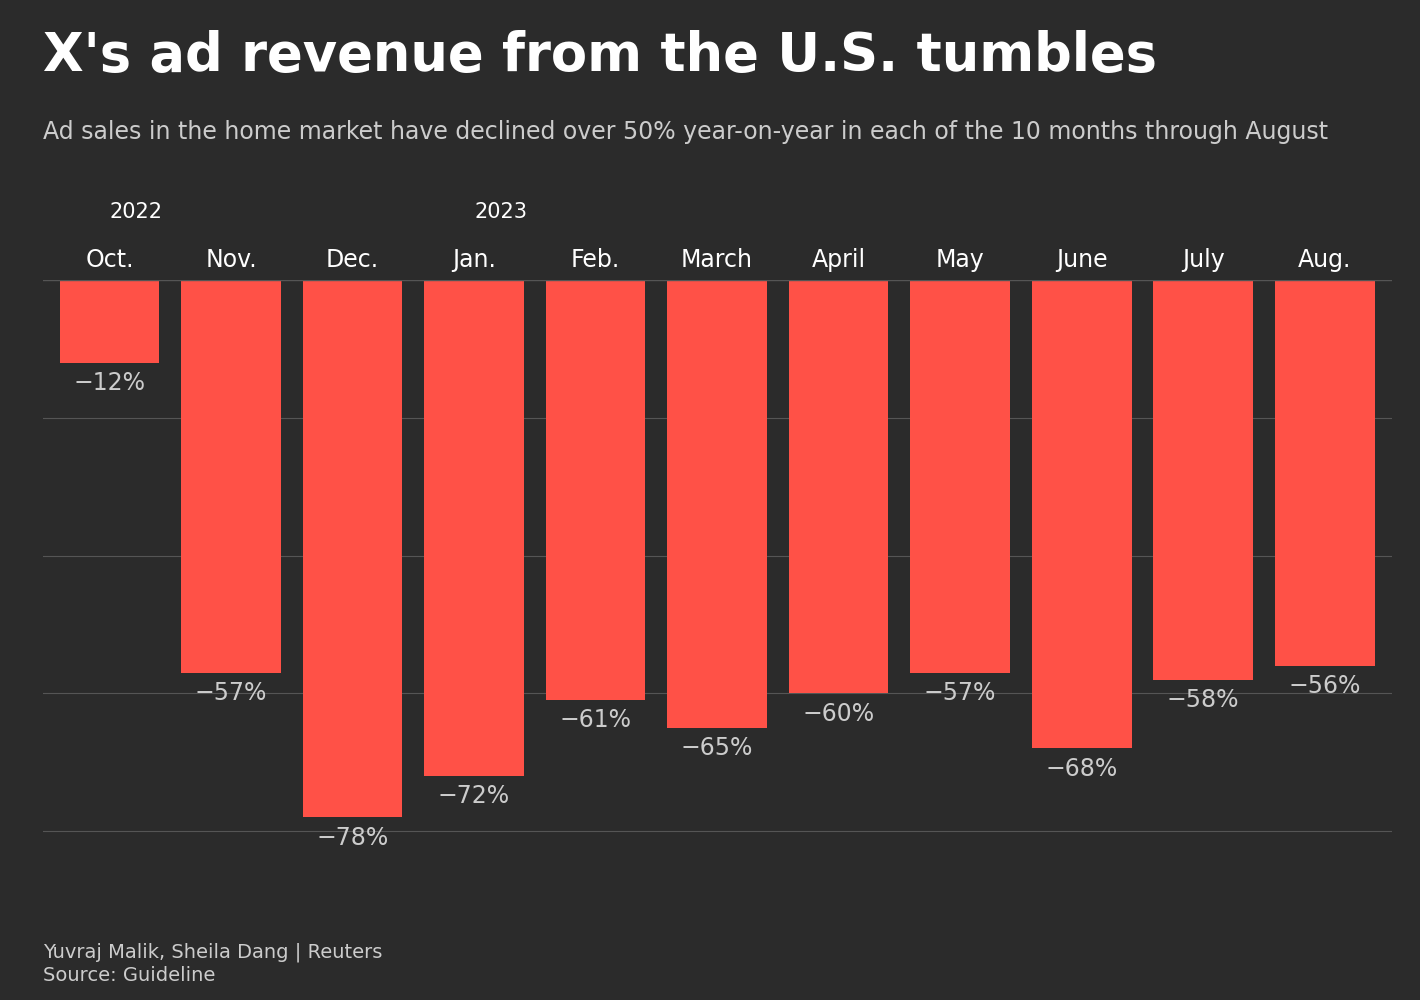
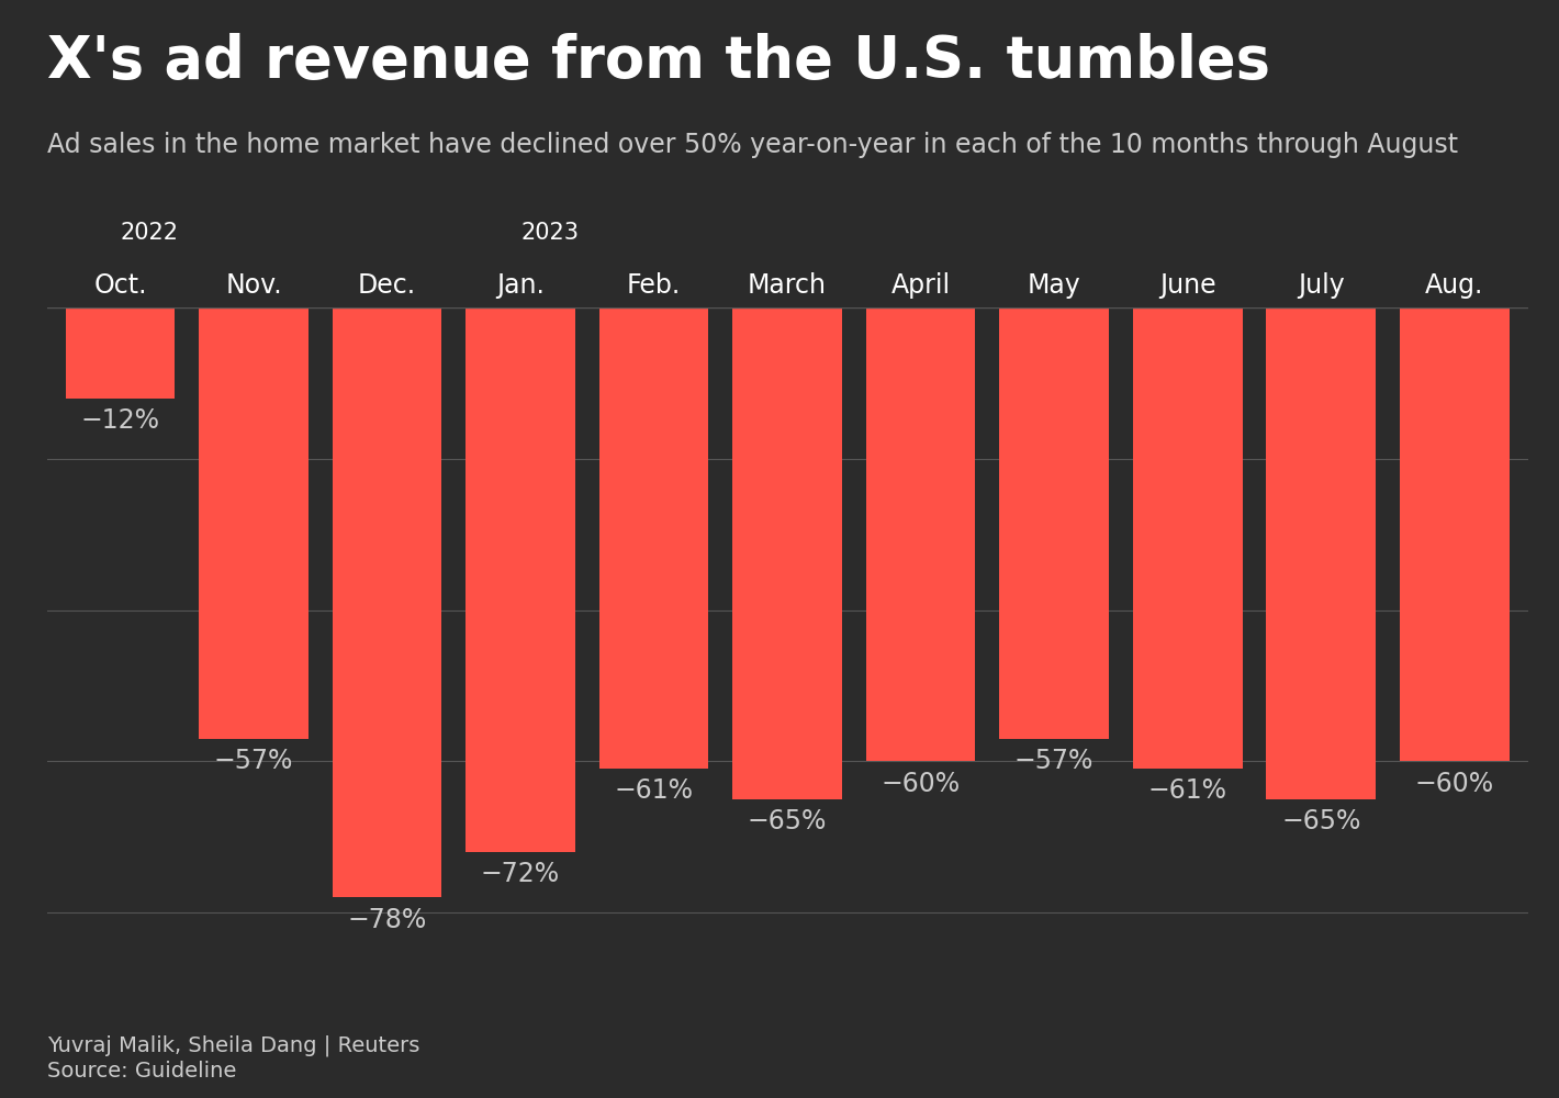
June: −68% -> −61%
July: −58% -> −65%
Aug.: −56% -> −60%
